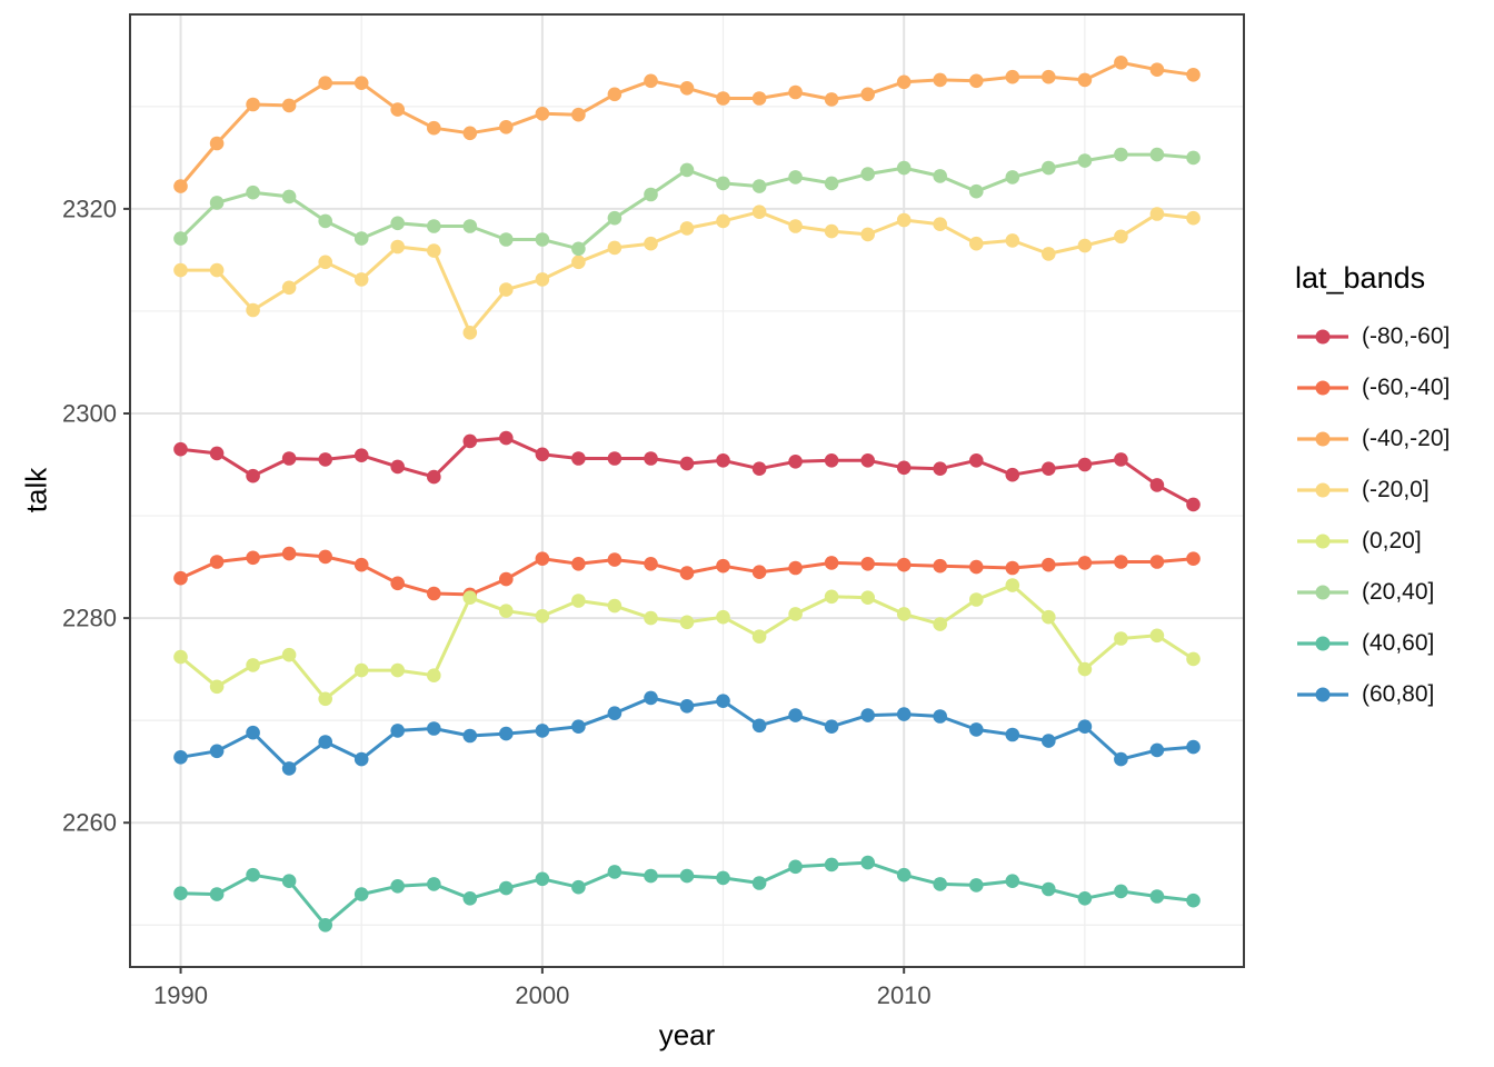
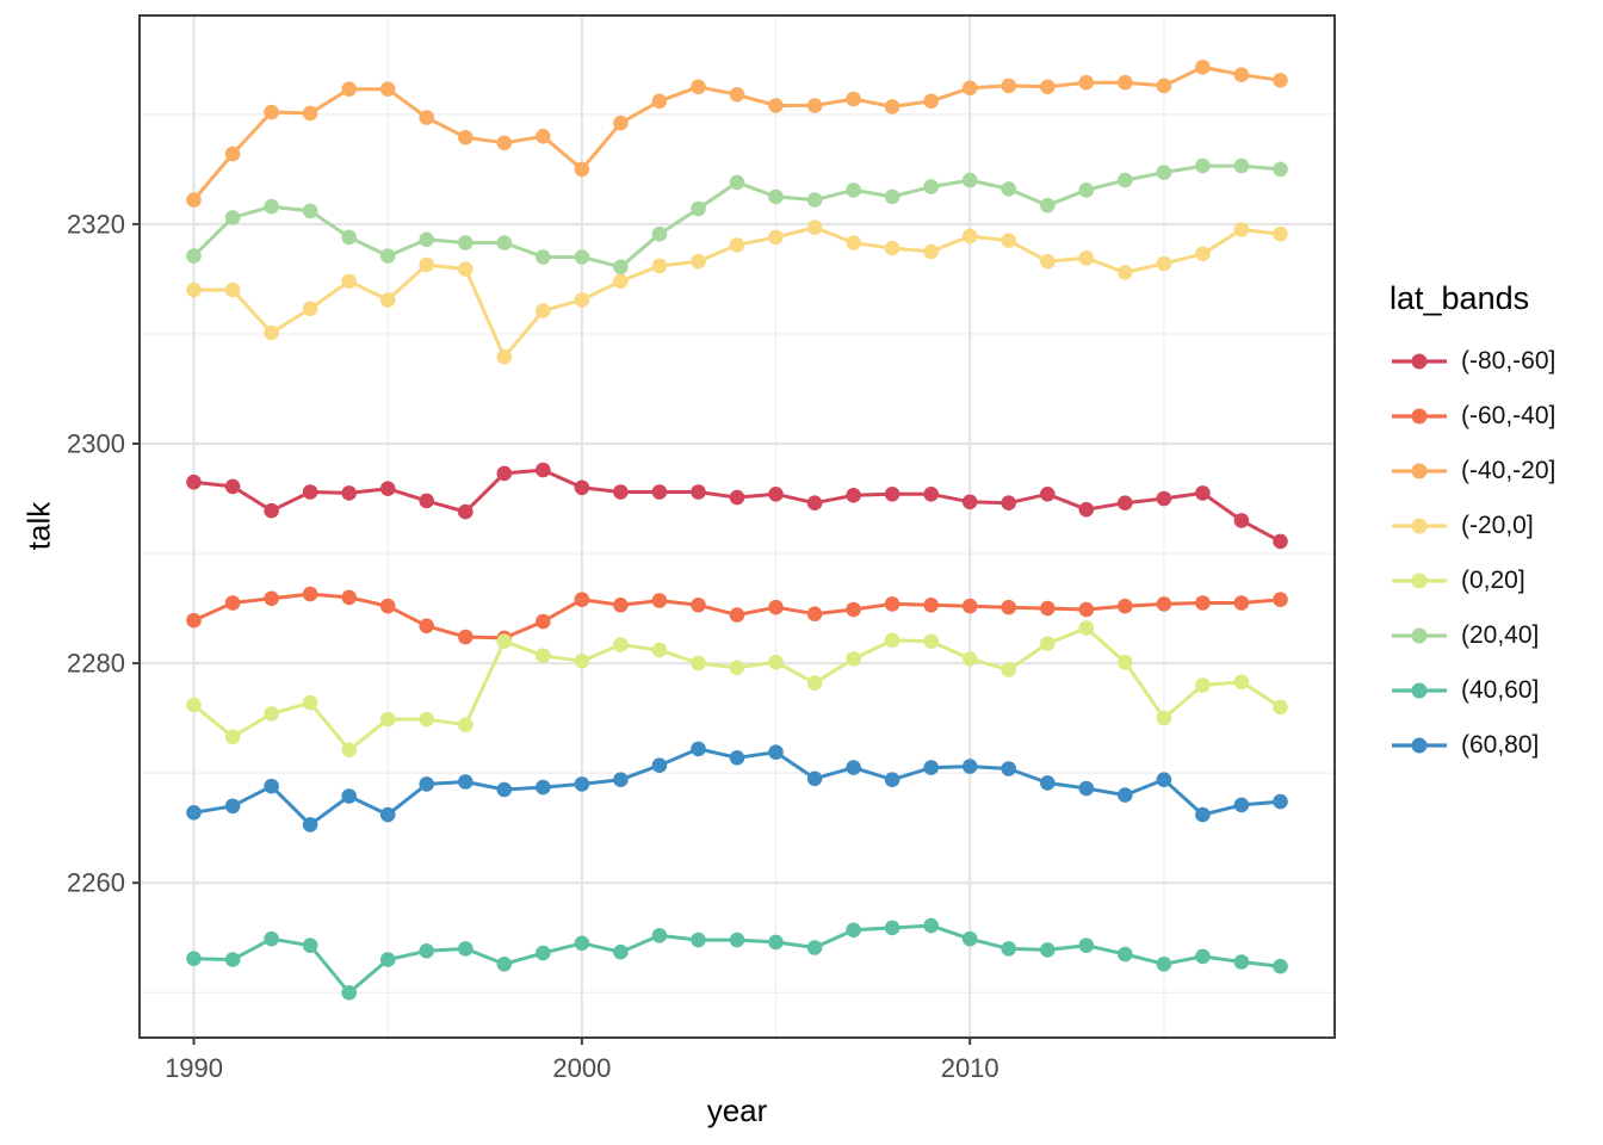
(-40,-20]/2000: 2329 -> 2325
